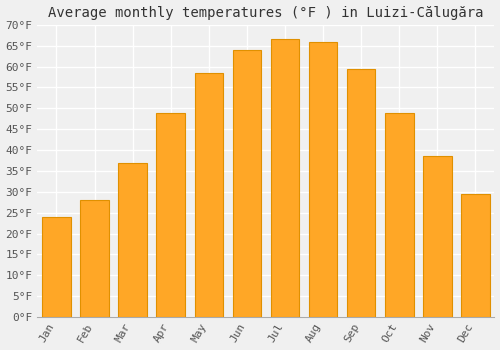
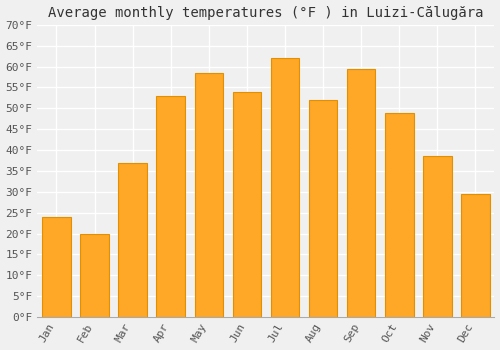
Feb: 28.0°F -> 20.0°F
Apr: 49.0°F -> 53.0°F
Jun: 64.0°F -> 54.0°F
Jul: 66.5°F -> 62.0°F
Aug: 66.0°F -> 52.0°F
